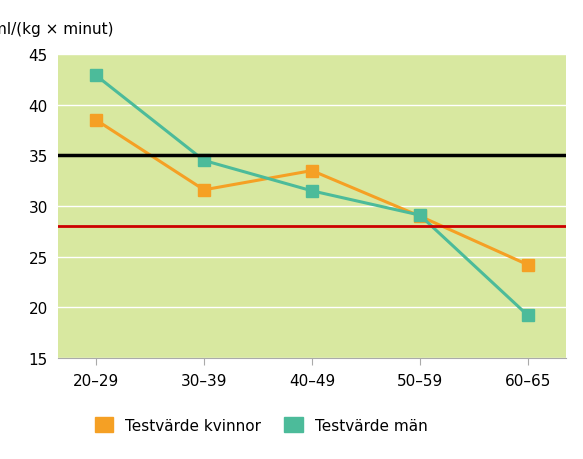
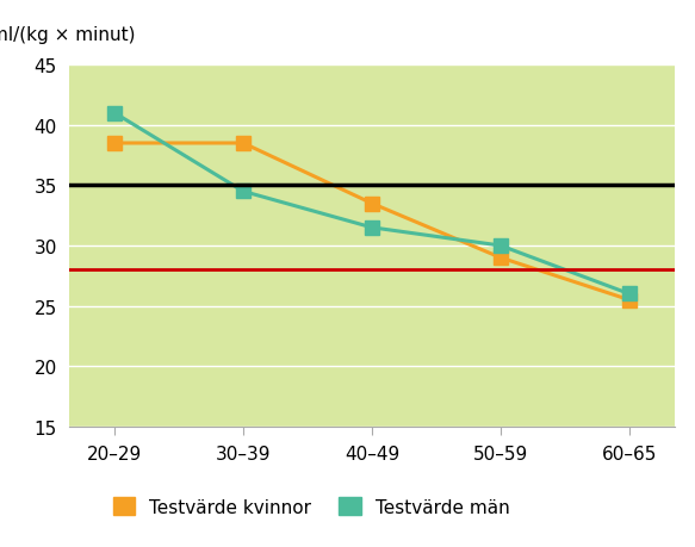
Testvärde män/20–29: 42.9 -> 41.0
Testvärde kvinnor/30–39: 31.6 -> 38.5
Testvärde män/50–59: 29.1 -> 30.0
Testvärde kvinnor/60–65: 24.2 -> 25.5
Testvärde män/60–65: 19.2 -> 26.0
